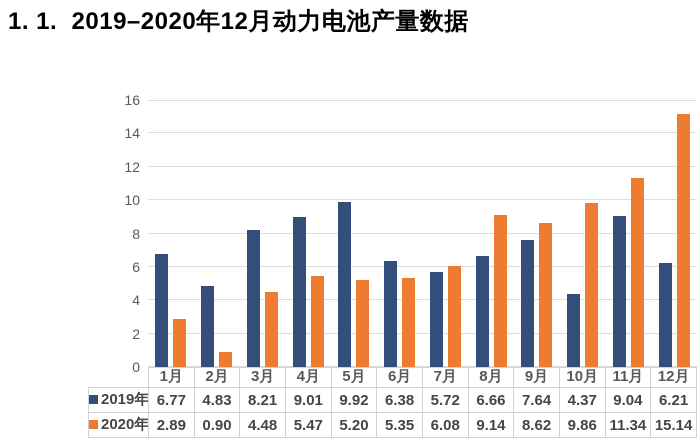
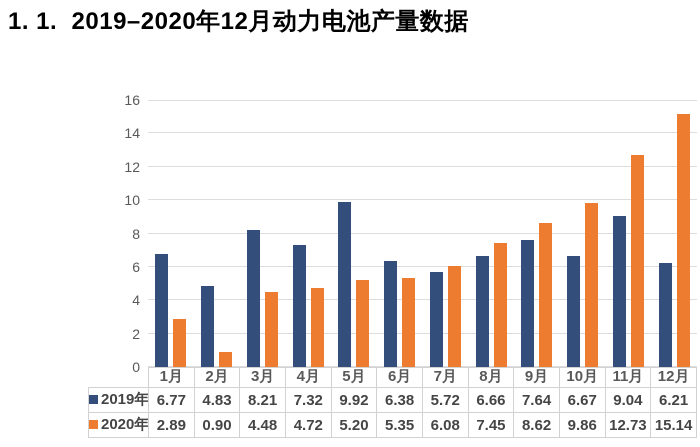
2019年/4月: 9.01 -> 7.32
2020年/4月: 5.47 -> 4.72
2020年/8月: 9.14 -> 7.45
2019年/10月: 4.37 -> 6.67
2020年/11月: 11.34 -> 12.73
